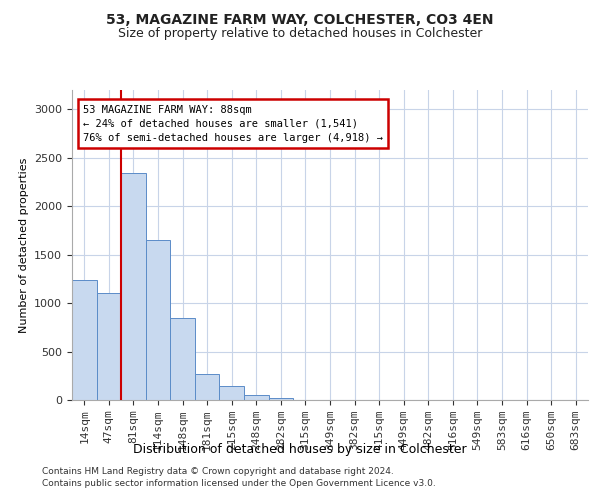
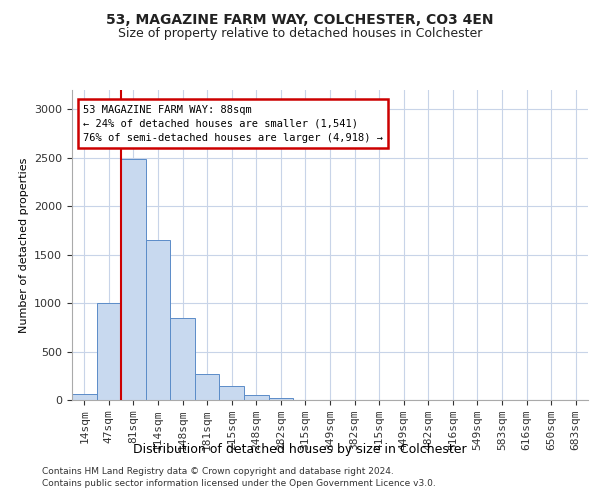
14sqm: 1240 -> 60
47sqm: 1100 -> 1000
81sqm: 2340 -> 2490
